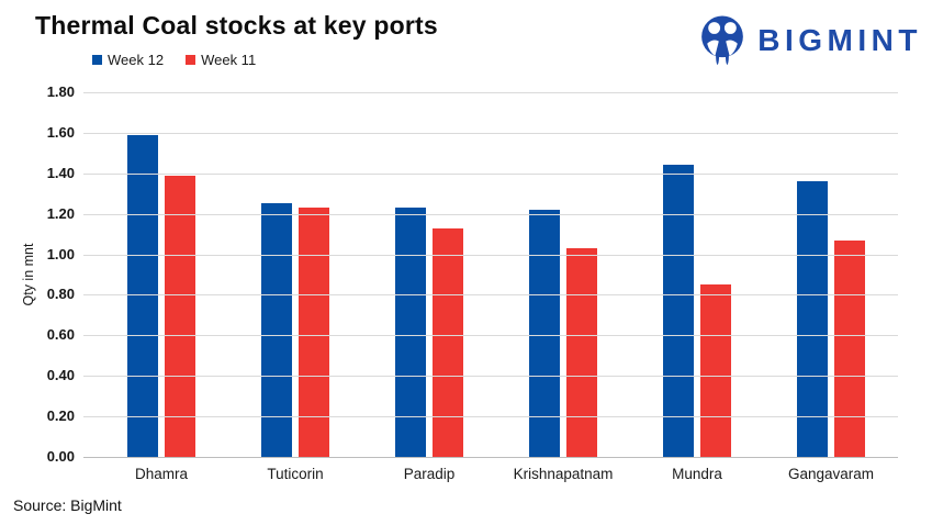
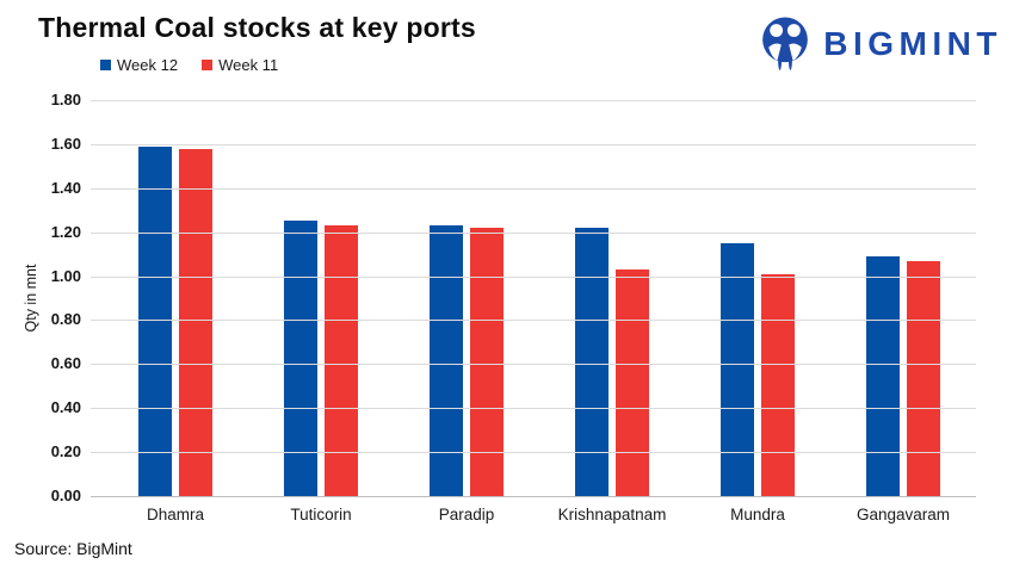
Week 11/Dhamra: 1.39 -> 1.58
Week 11/Paradip: 1.13 -> 1.22
Week 12/Mundra: 1.44 -> 1.15
Week 11/Mundra: 0.85 -> 1.01
Week 12/Gangavaram: 1.36 -> 1.09
